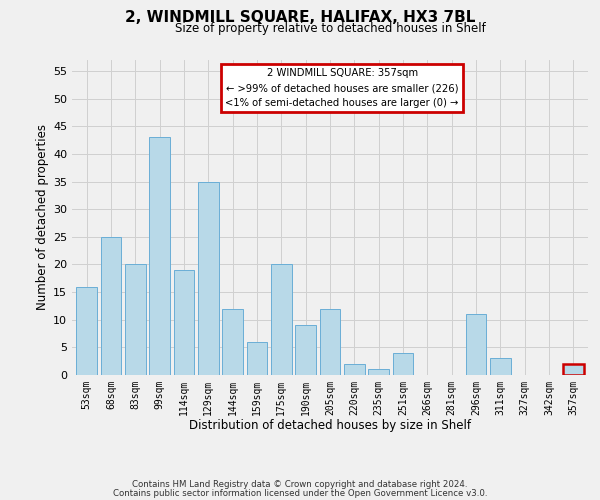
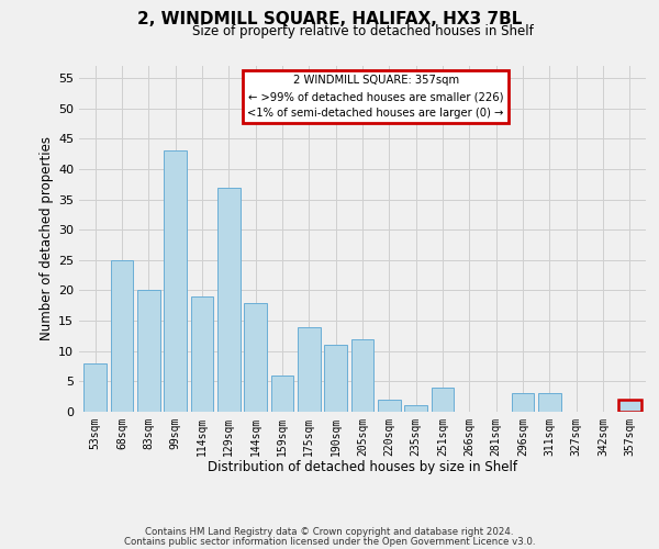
53sqm: 16 -> 8
129sqm: 35 -> 37
144sqm: 12 -> 18
175sqm: 20 -> 14
190sqm: 9 -> 11
296sqm: 11 -> 3
